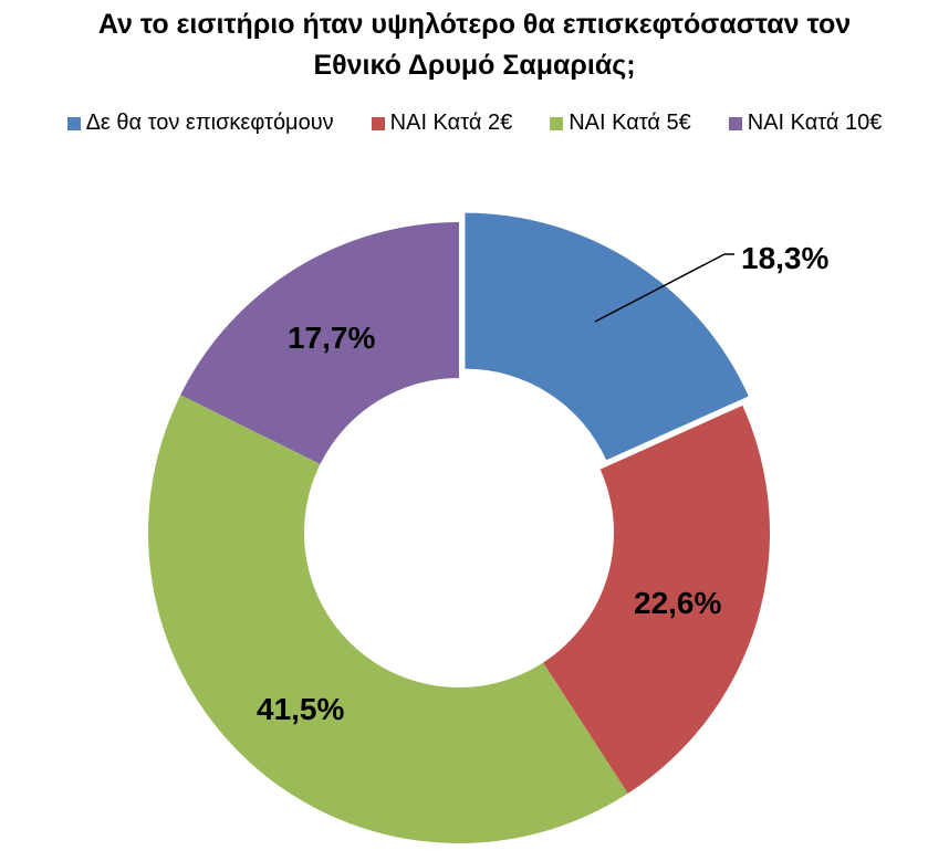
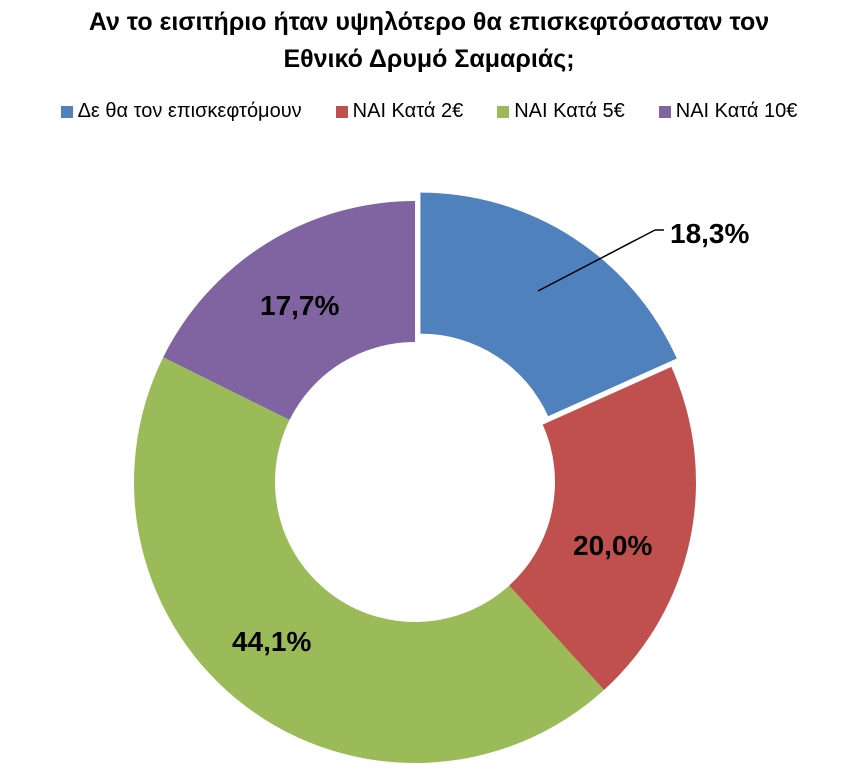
ΝΑΙ Κατά 2€: 22,6% -> 20,0%
ΝΑΙ Κατά 5€: 41,5% -> 44,1%
